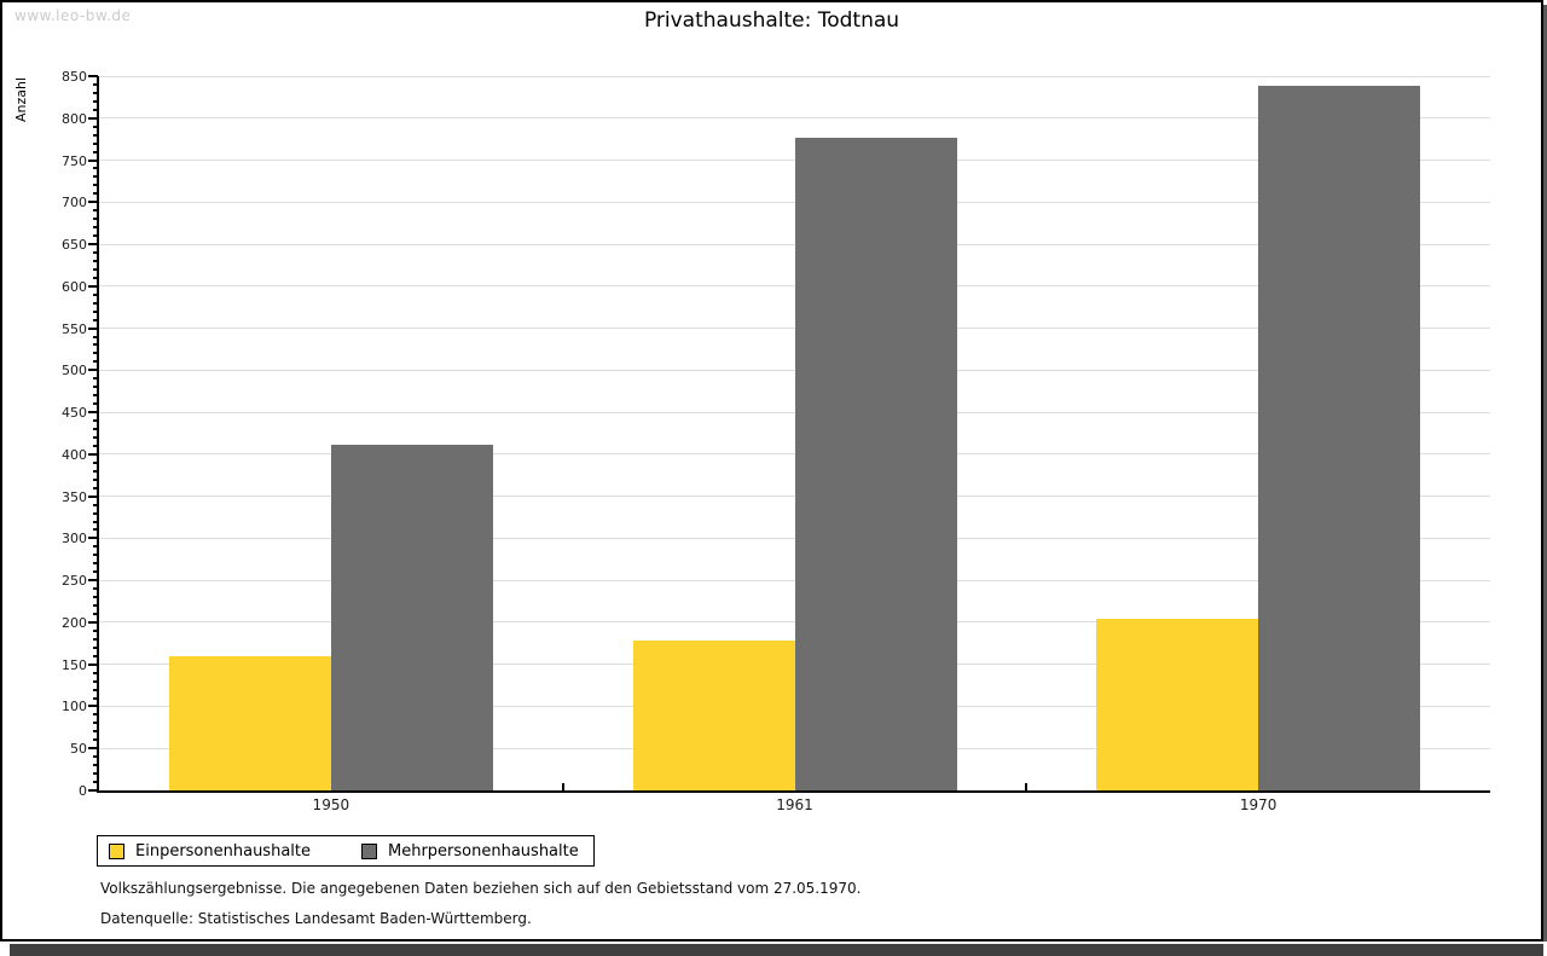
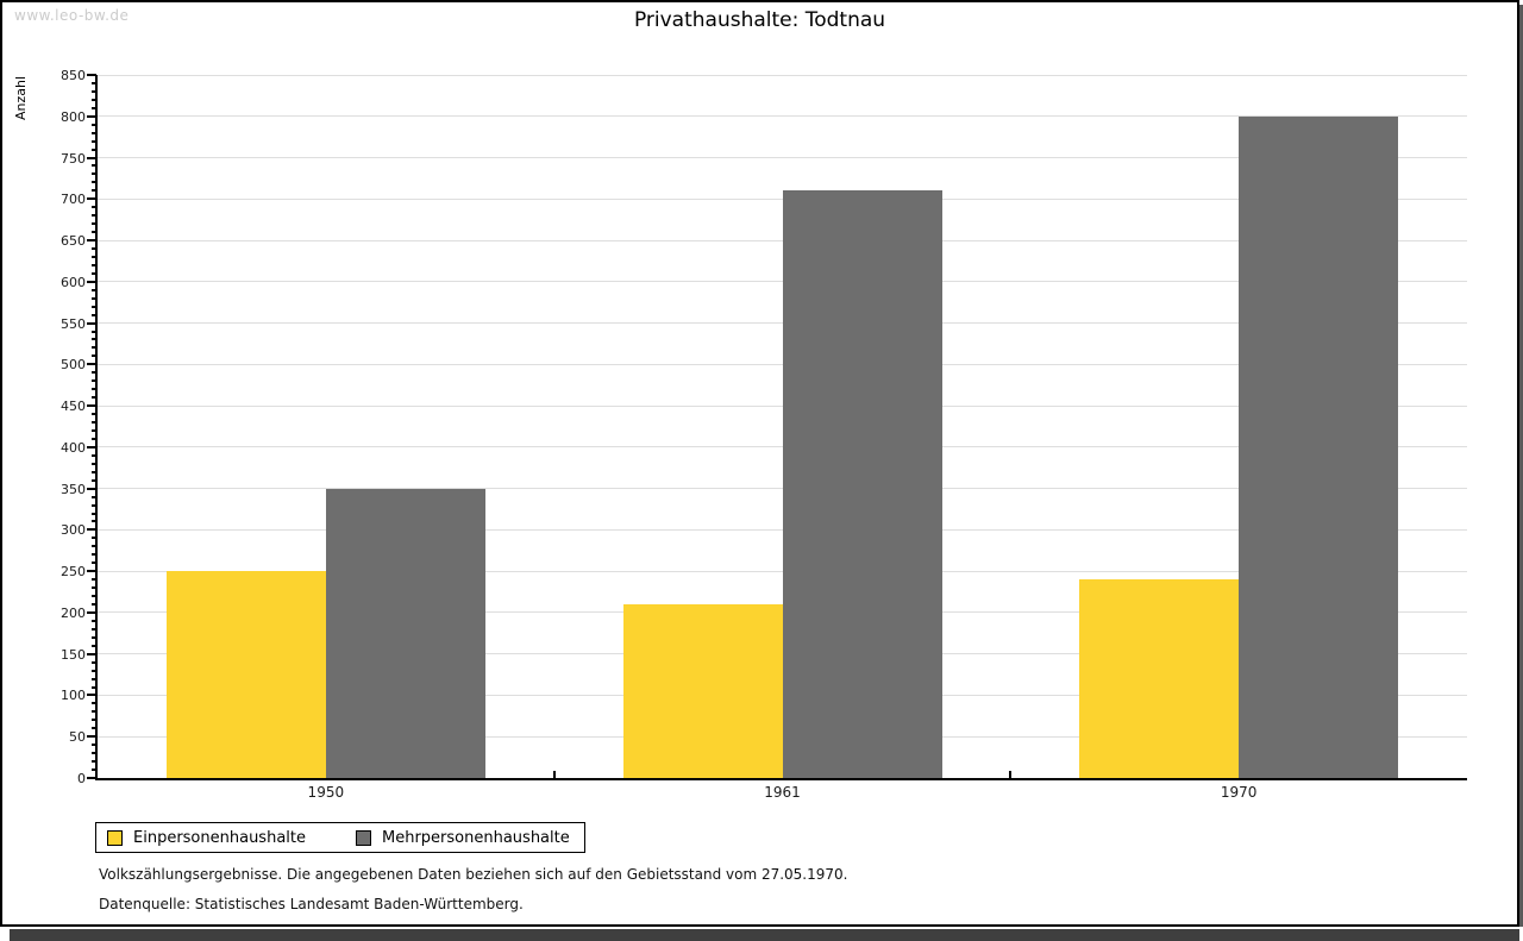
Einpersonenhaushalte/1950: 160 -> 250
Mehrpersonenhaushalte/1950: 410 -> 350
Einpersonenhaushalte/1961: 180 -> 210
Mehrpersonenhaushalte/1961: 780 -> 710
Einpersonenhaushalte/1970: 200 -> 240
Mehrpersonenhaushalte/1970: 840 -> 800
